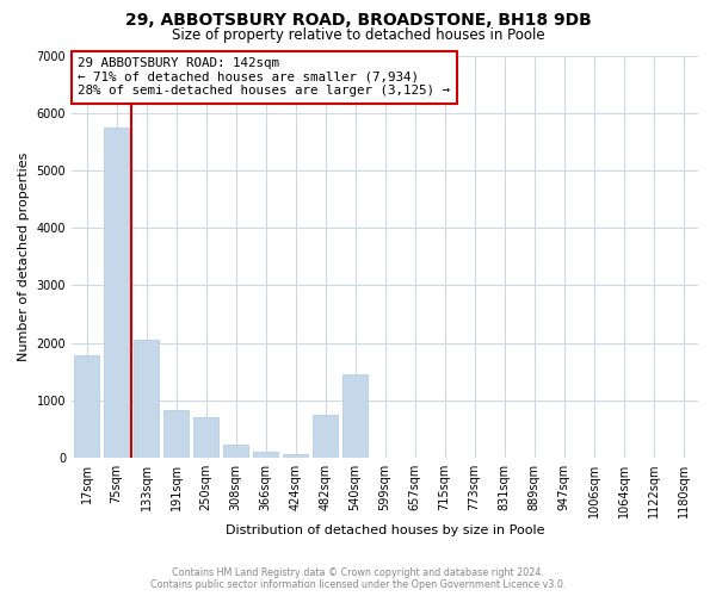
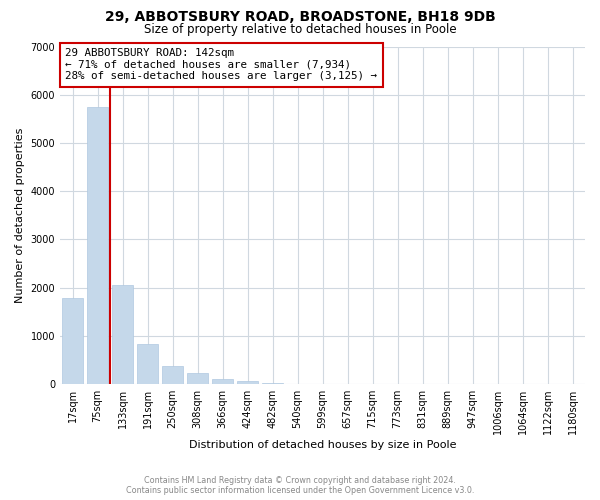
250sqm: 700 -> 370
482sqm: 750 -> 20
540sqm: 1450 -> 10
